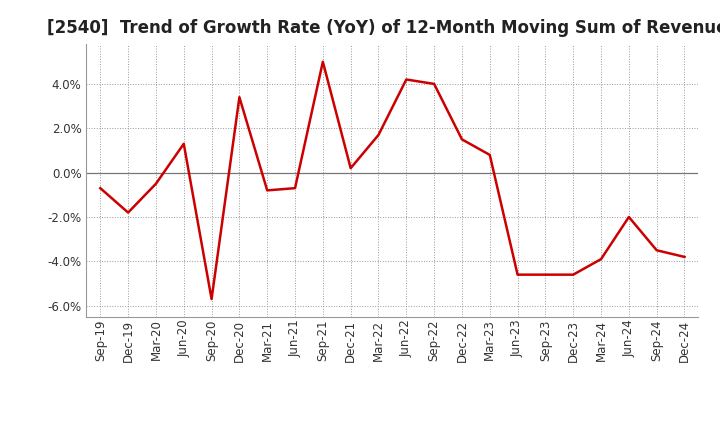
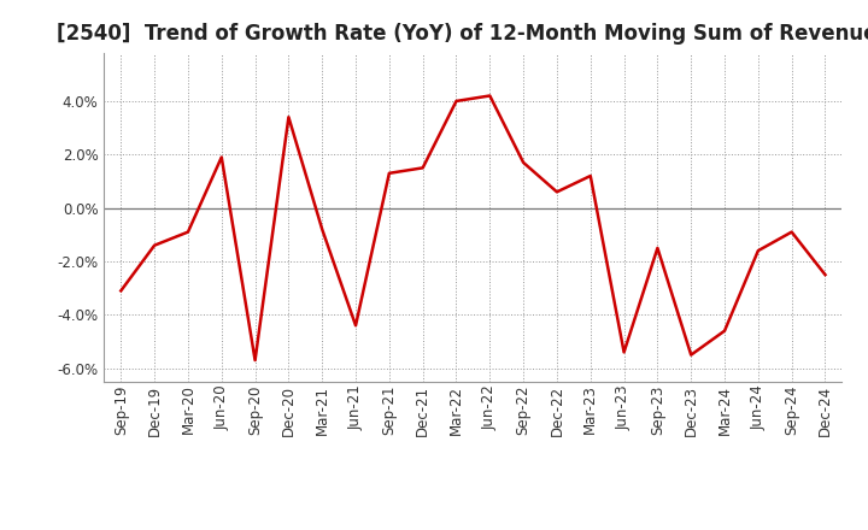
Sep-19: -0.7% -> -3.1%
Dec-19: -1.8% -> -1.4%
Mar-20: -0.5% -> -0.9%
Jun-20: 1.3% -> 1.9%
Jun-21: -0.7% -> -4.4%
Sep-21: 5.0% -> 1.3%
Dec-21: 0.2% -> 1.5%
Mar-22: 1.7% -> 4.0%
Sep-22: 4.0% -> 1.7%
Dec-22: 1.5% -> 0.6%
Mar-23: 0.8% -> 1.2%
Jun-23: -4.6% -> -5.4%
Sep-23: -4.6% -> -1.5%
Dec-23: -4.6% -> -5.5%
Mar-24: -3.9% -> -4.6%
Jun-24: -2.0% -> -1.6%
Sep-24: -3.5% -> -0.9%
Dec-24: -3.8% -> -2.5%
